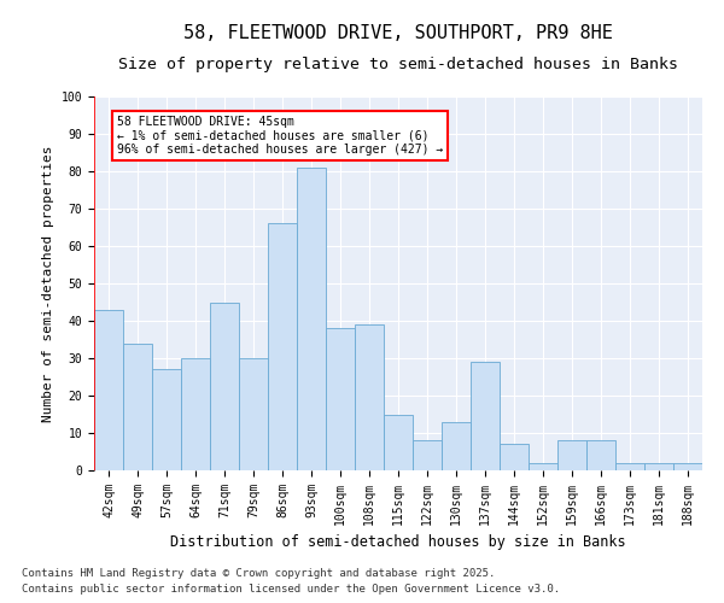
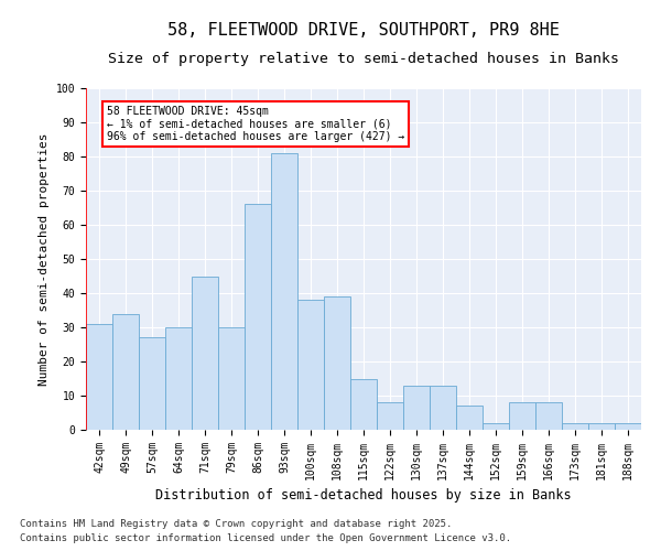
42sqm: 43 -> 31
137sqm: 29 -> 13
